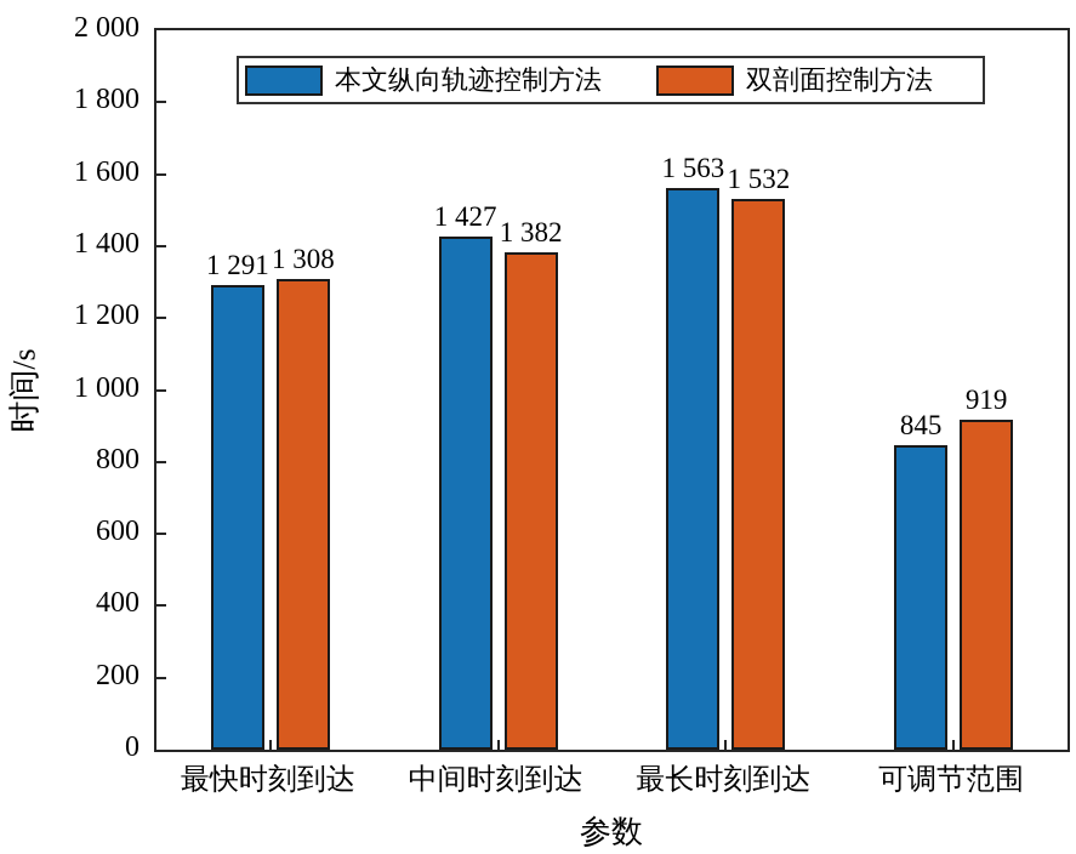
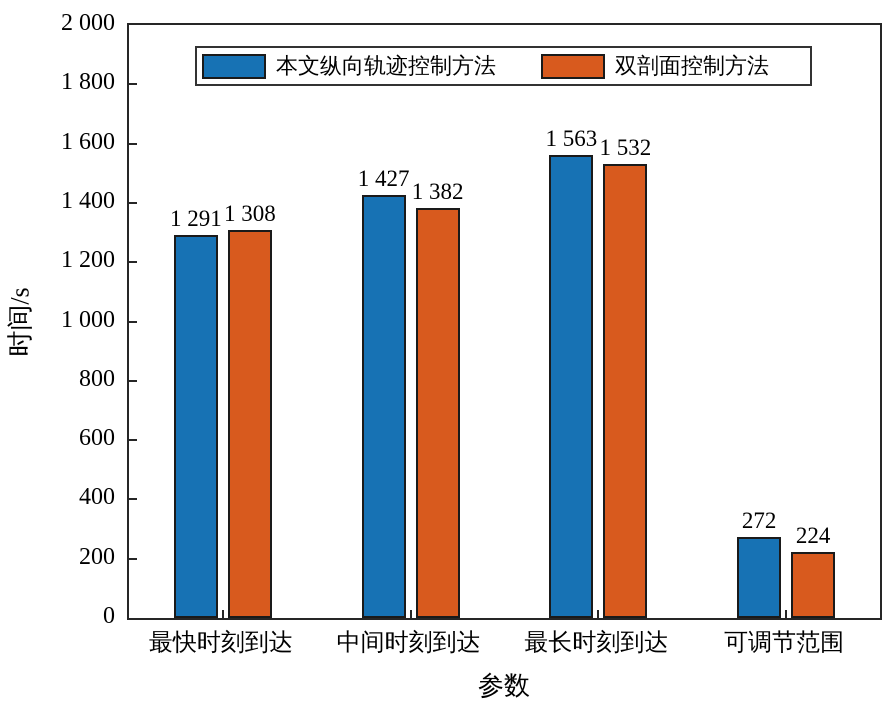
本文纵向轨迹控制方法/可调节范围: 845 -> 272
双剖面控制方法/可调节范围: 919 -> 224
